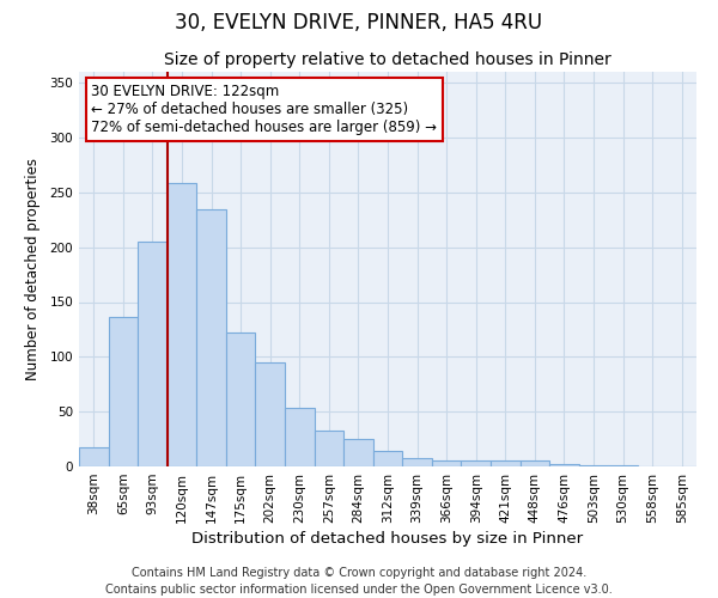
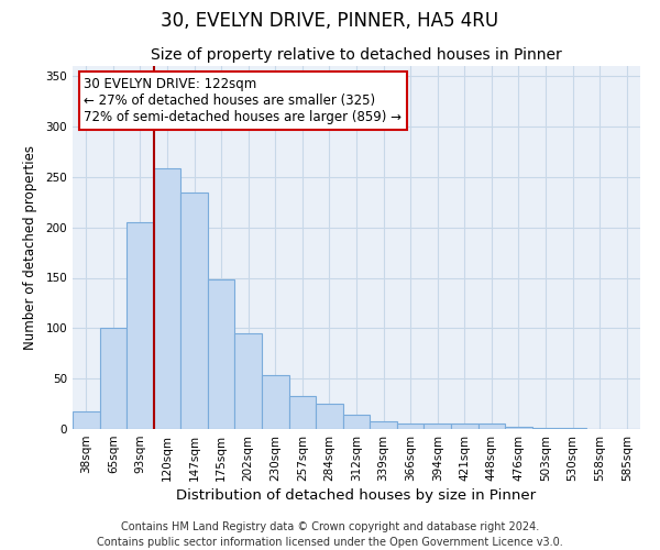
65sqm: 136 -> 100
175sqm: 122 -> 148
